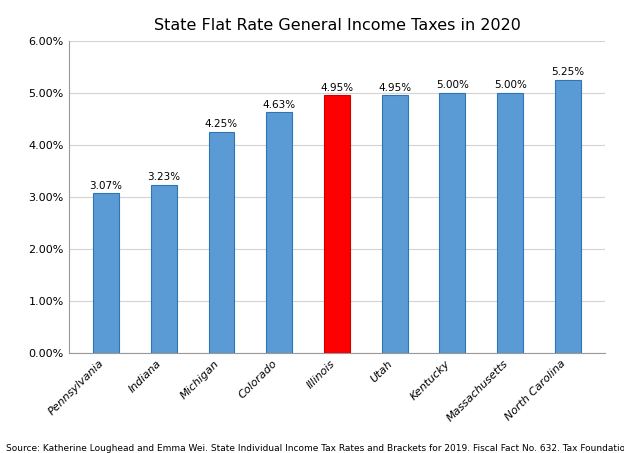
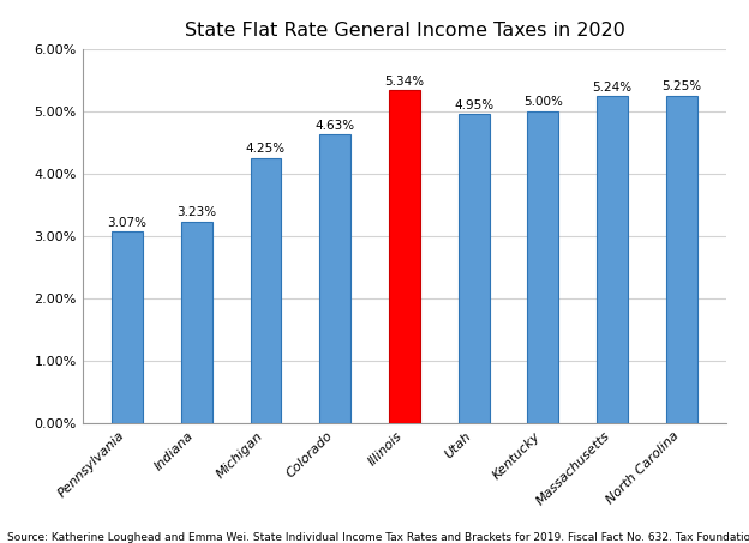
Illinois: 4.95% -> 5.34%
Massachusetts: 5.00% -> 5.24%
